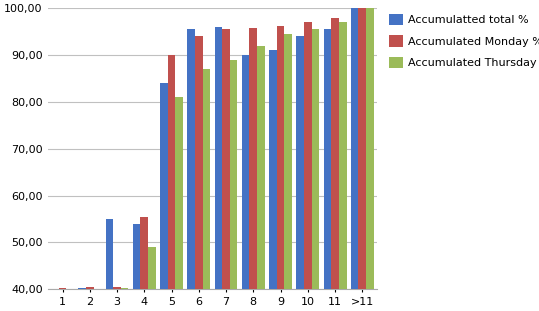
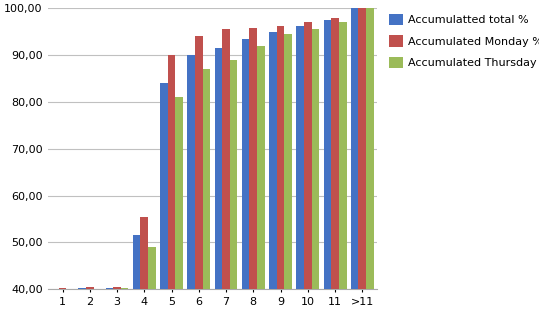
Accumulatted total %/3: 55,0 -> 40,3
Accumulatted total %/4: 54,0 -> 51,5
Accumulatted total %/6: 95,5 -> 90,0
Accumulatted total %/7: 96,0 -> 91,5
Accumulatted total %/8: 90,0 -> 93,5
Accumulatted total %/9: 91,0 -> 95,0
Accumulatted total %/10: 94,0 -> 96,2
Accumulatted total %/11: 95,5 -> 97,5
